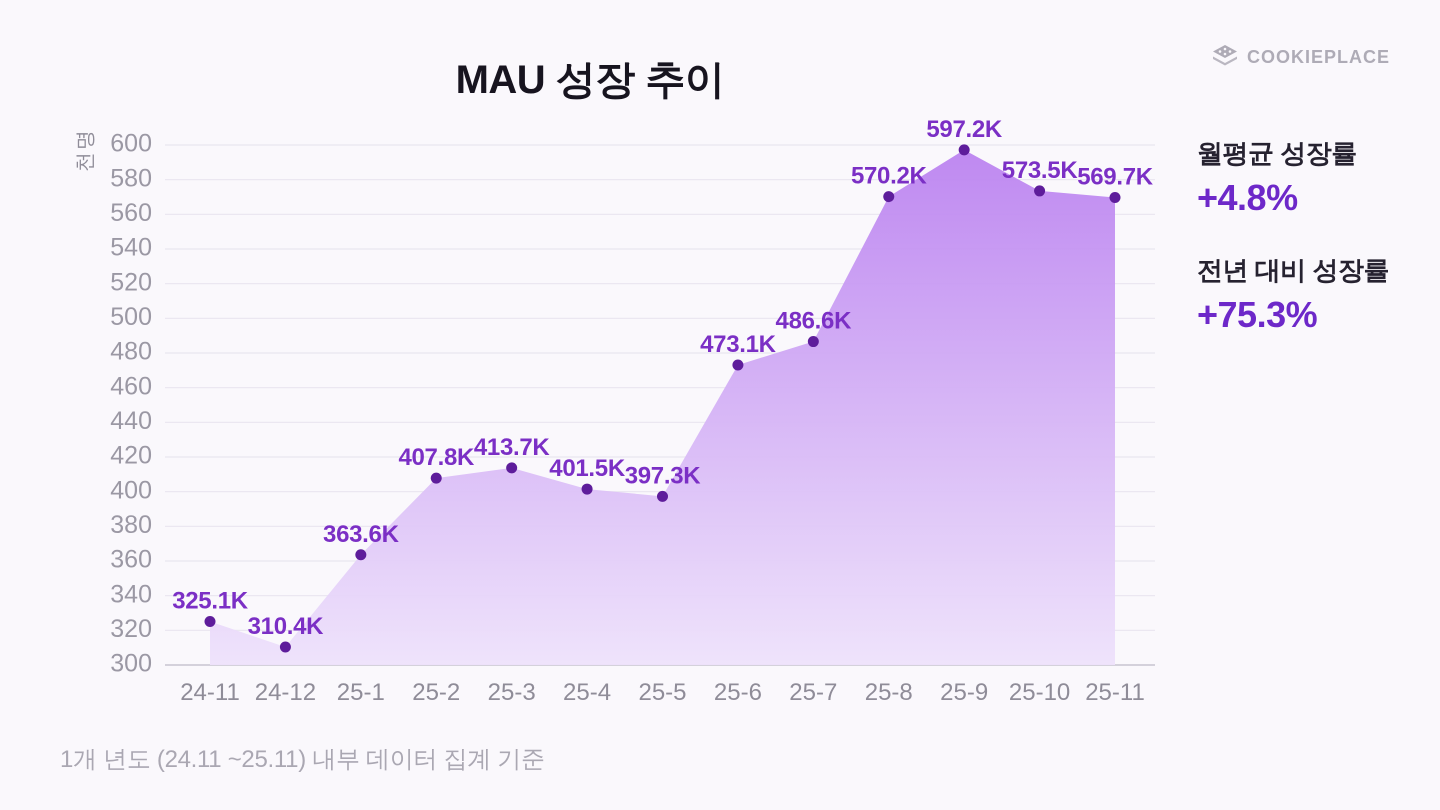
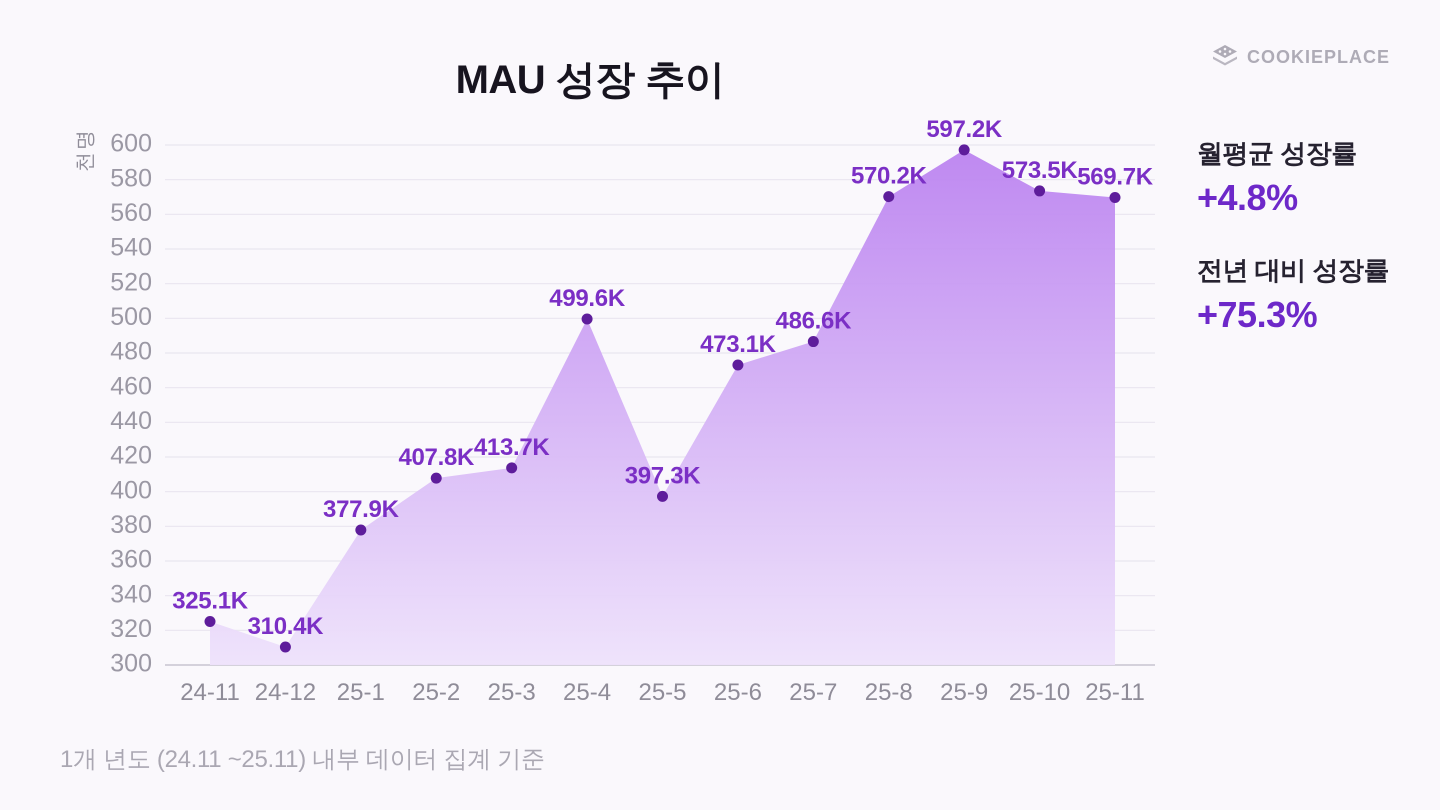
25-1: 363.6K -> 377.9K
25-4: 401.5K -> 499.6K
